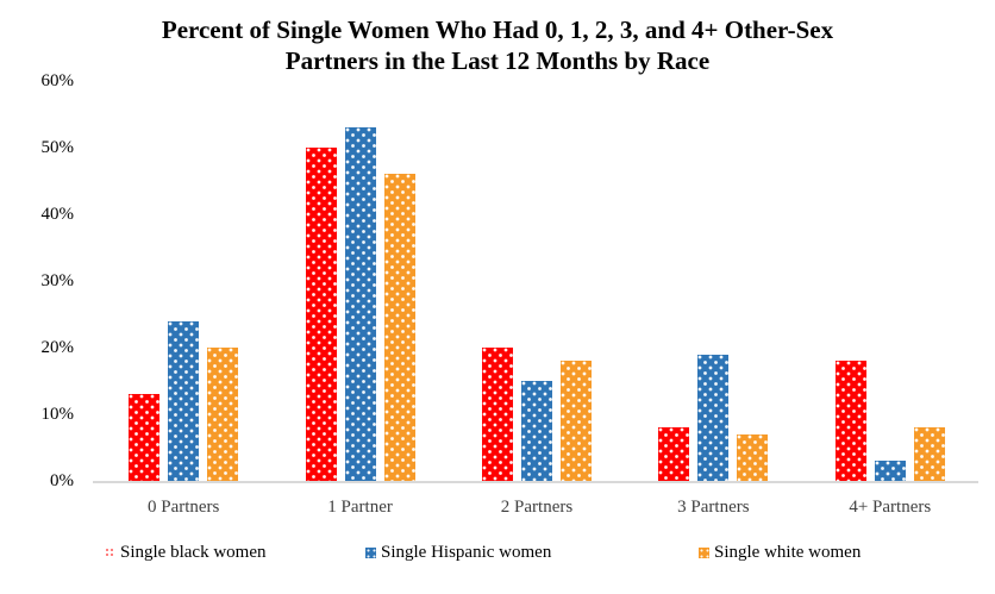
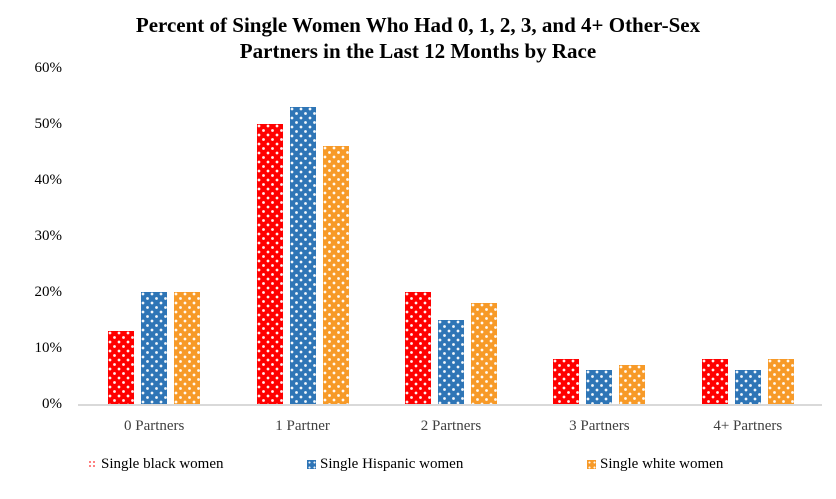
Single Hispanic women/0 Partners: 24% -> 20%
Single Hispanic women/3 Partners: 19% -> 6%
Single black women/4+ Partners: 18% -> 8%
Single Hispanic women/4+ Partners: 3% -> 6%
